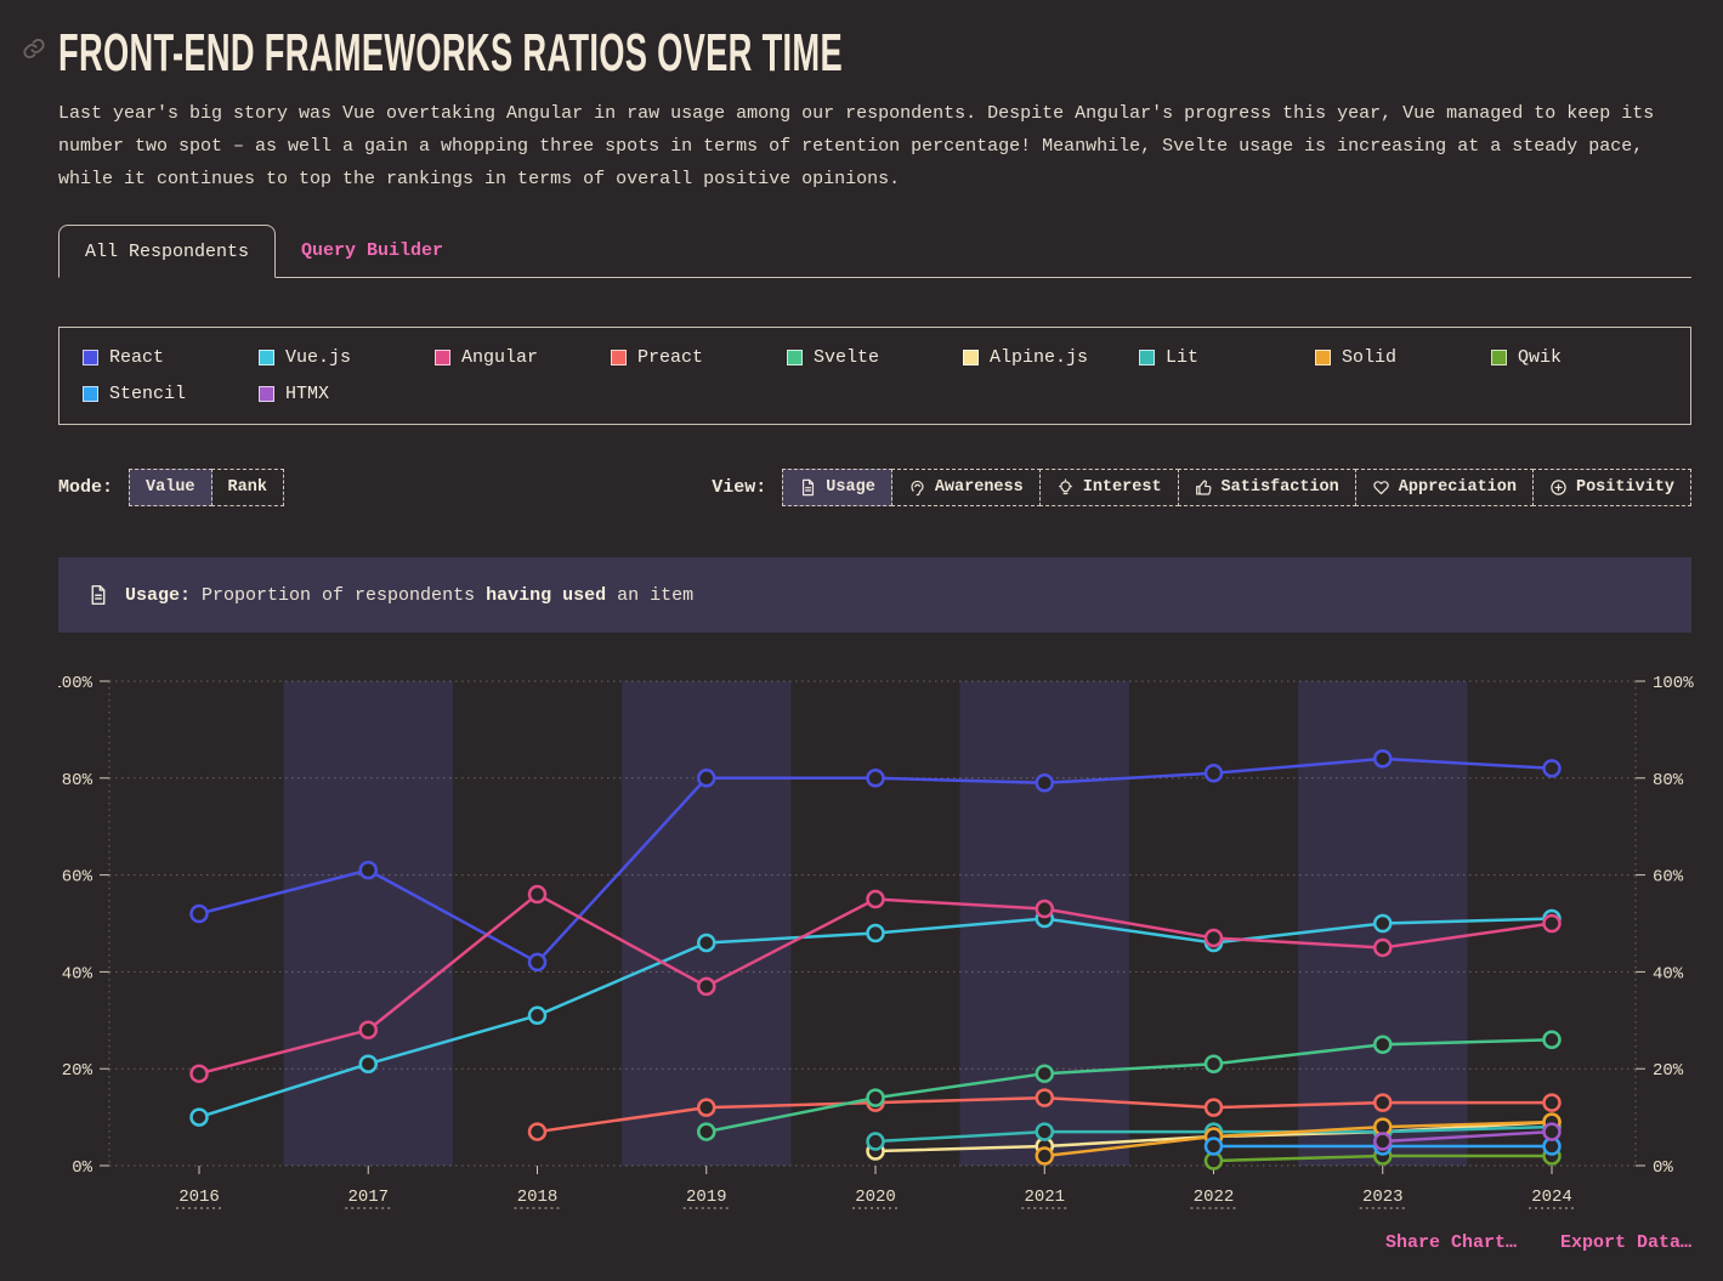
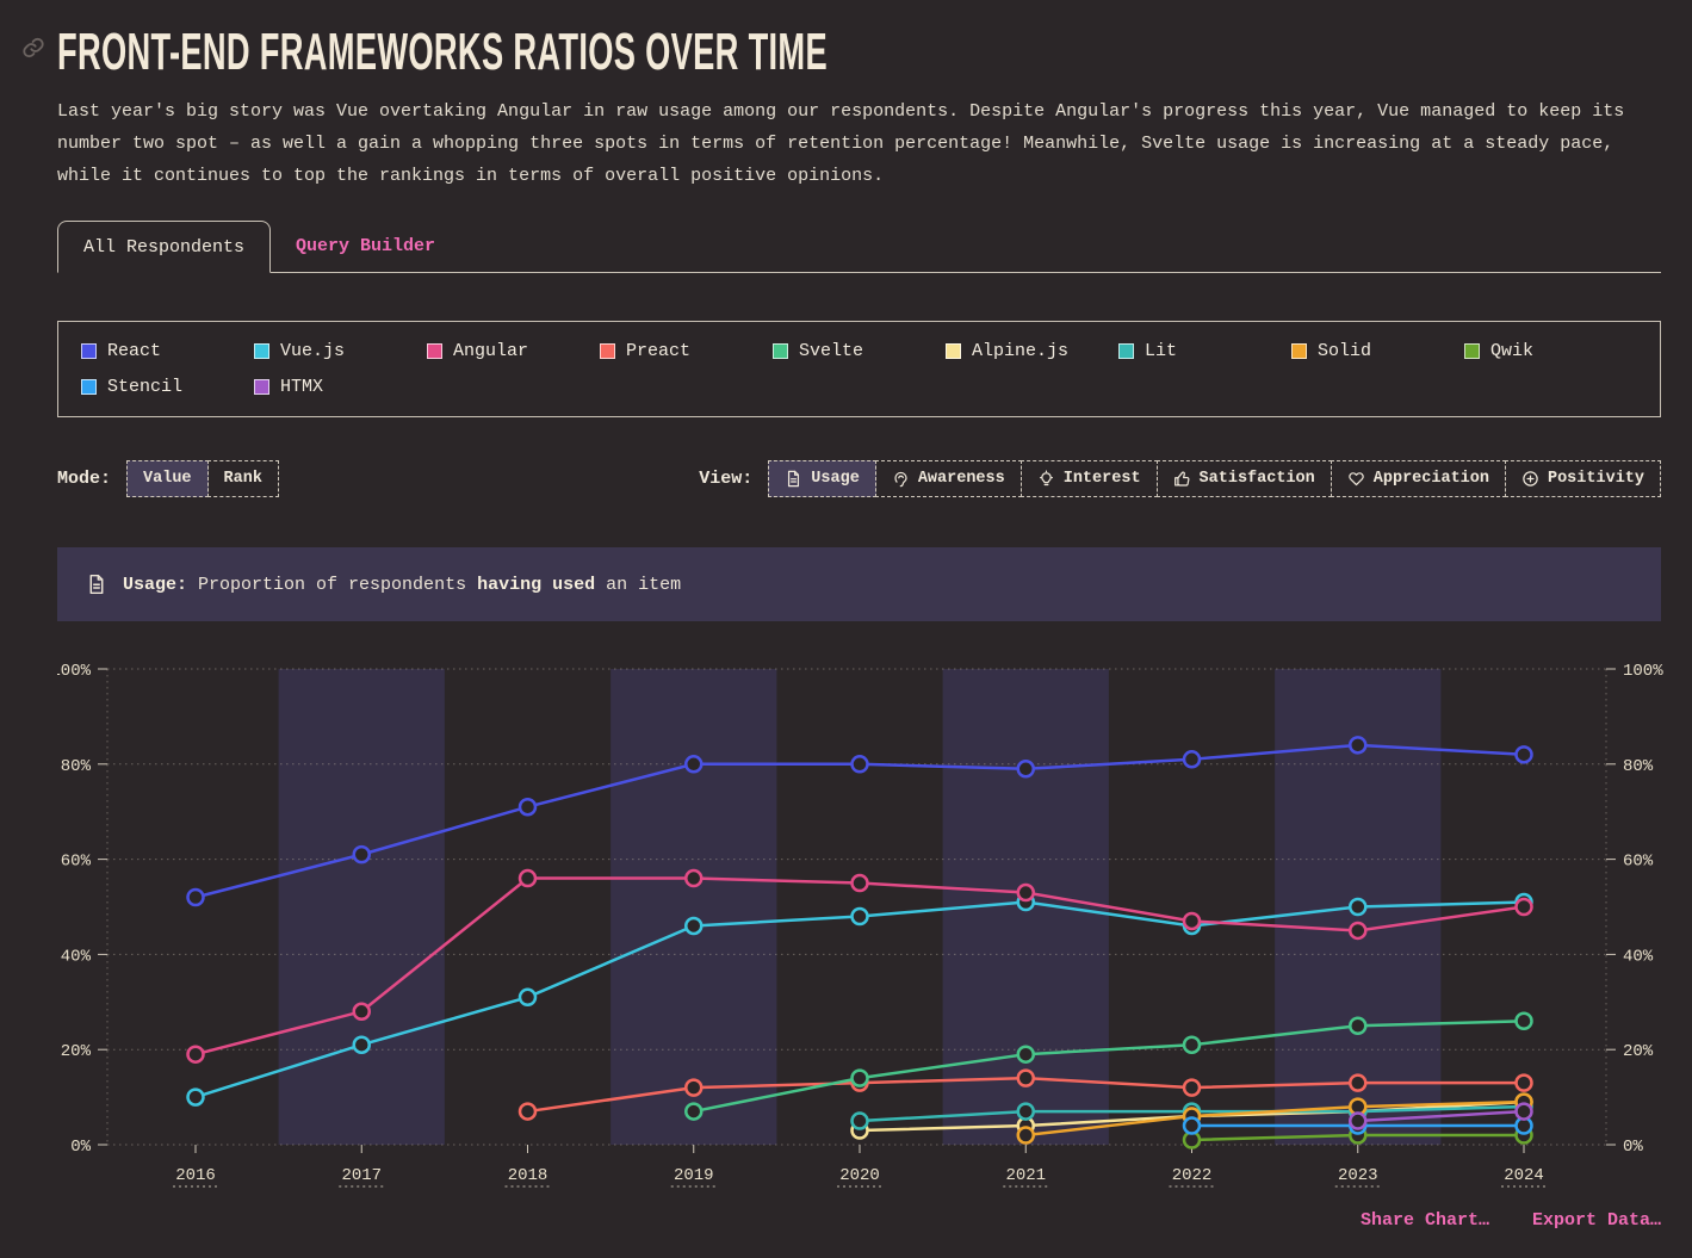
React/2018: 42% -> 71%
Angular/2019: 37% -> 56%
